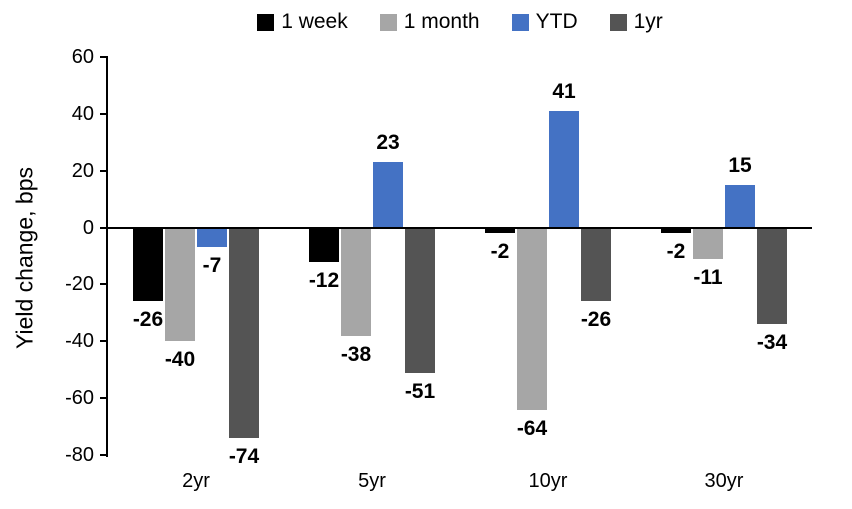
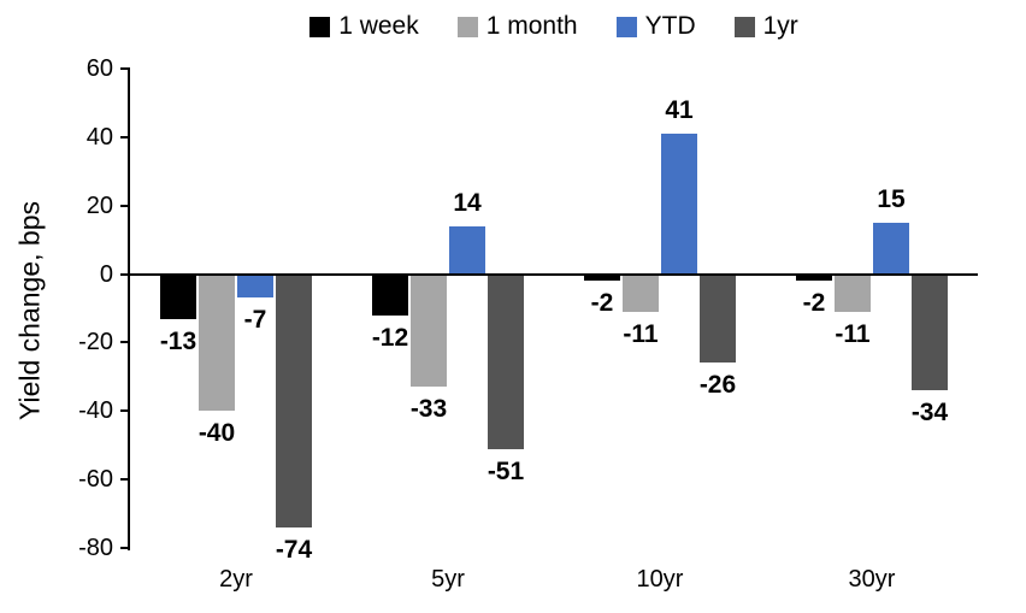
1 week/2yr: -26 -> -13
1 month/5yr: -38 -> -33
YTD/5yr: 23 -> 14
1 month/10yr: -64 -> -11
